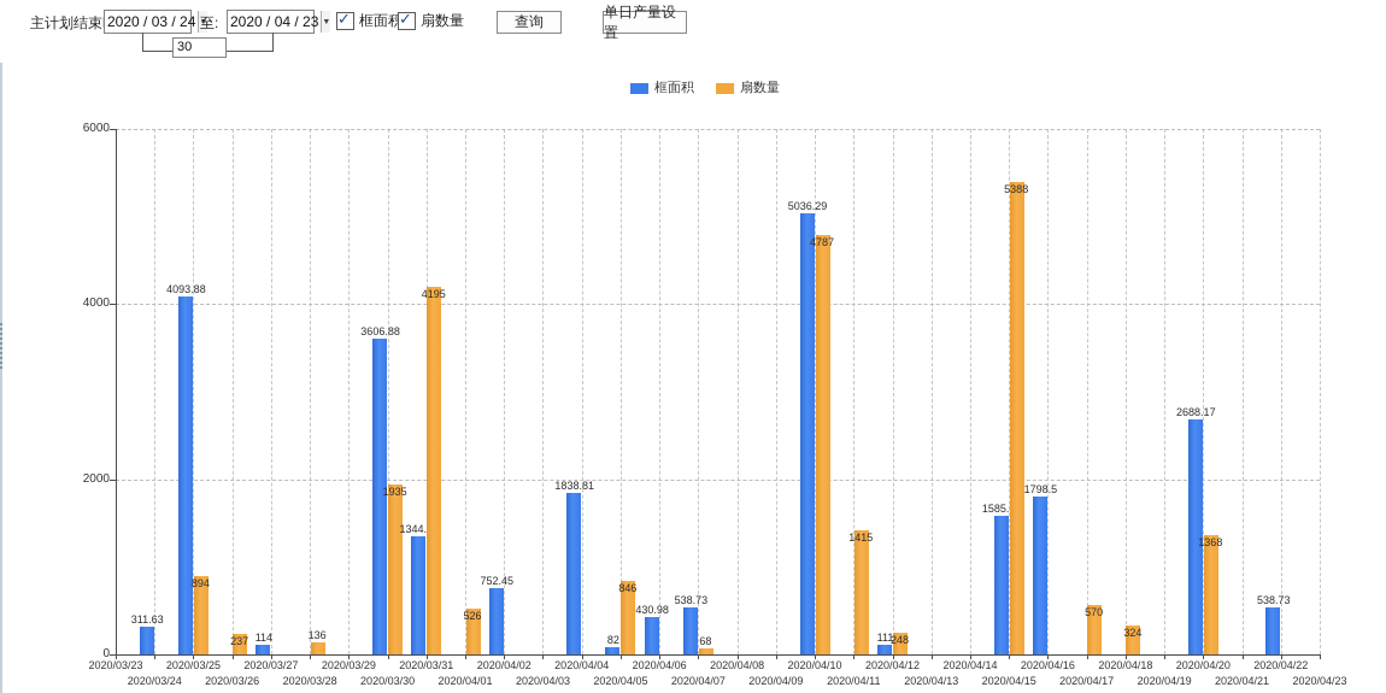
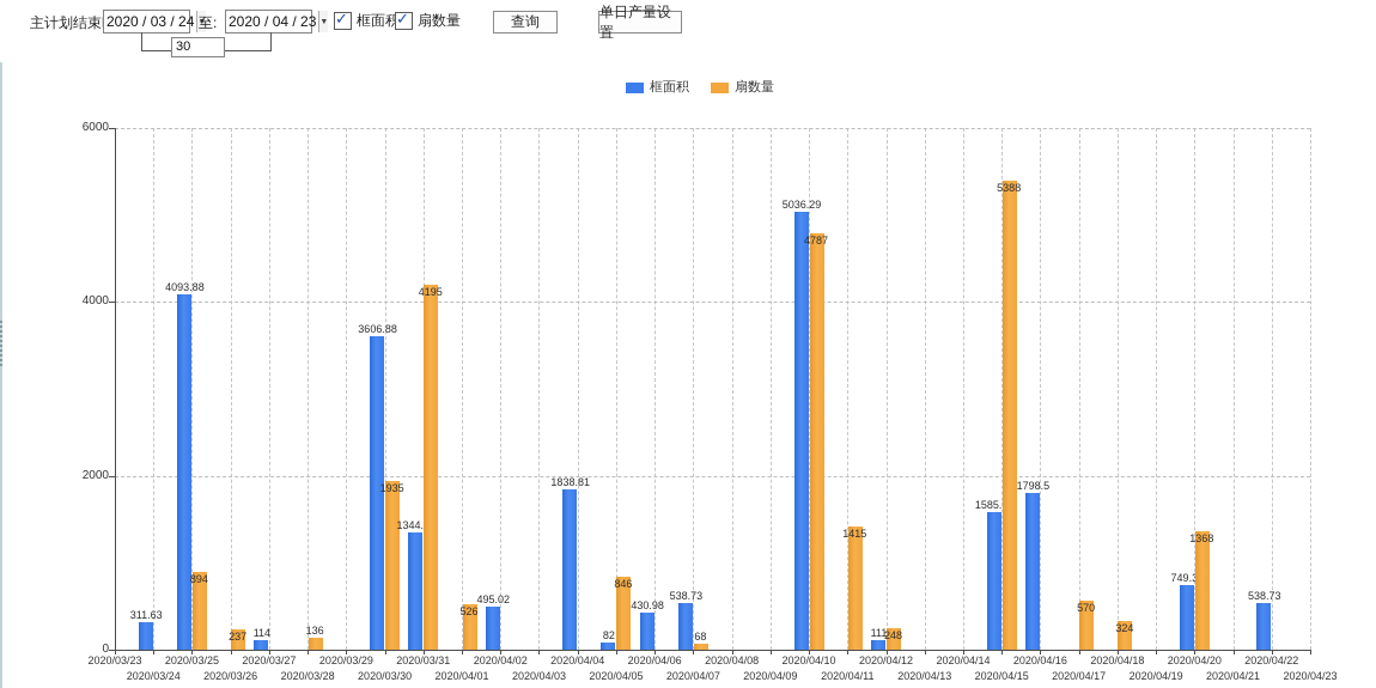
框面积/2020/04/02: 752.45 -> 495.02
框面积/2020/04/20: 2688.17 -> 749.31
